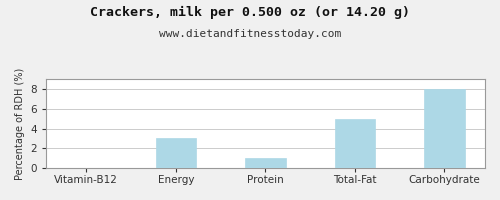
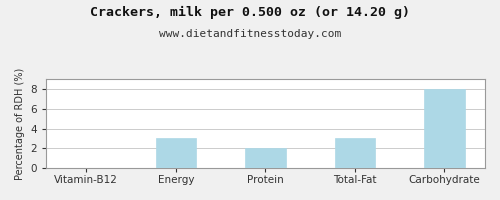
Protein: 1 -> 2
Total-Fat: 5 -> 3
